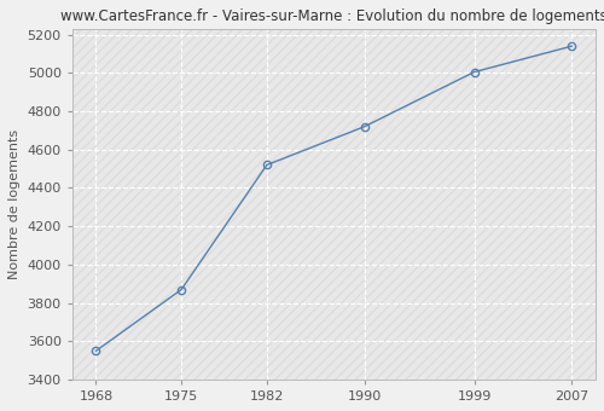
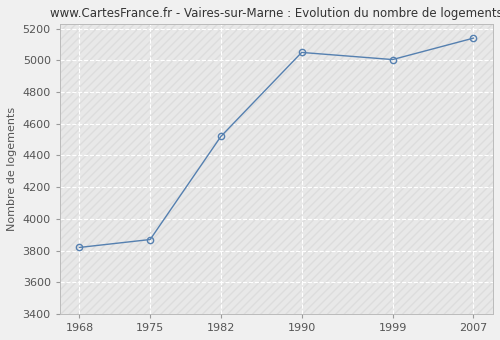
1968: 3550 -> 3820
1990: 4720 -> 5050
